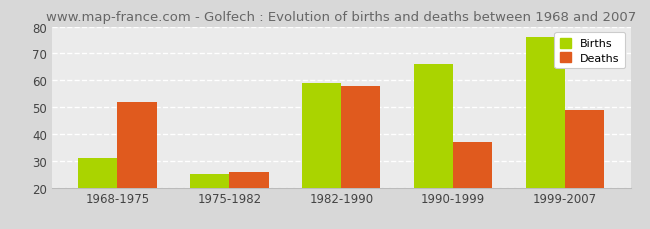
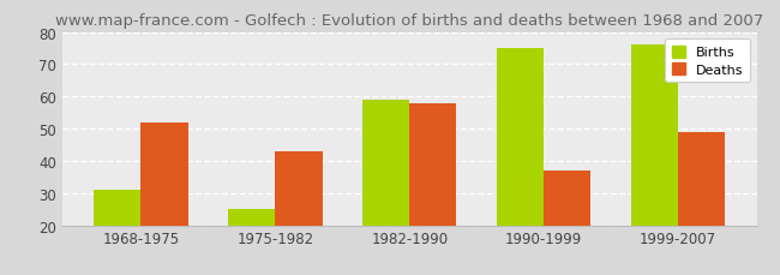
Deaths/1975-1982: 26 -> 43
Births/1990-1999: 66 -> 75
